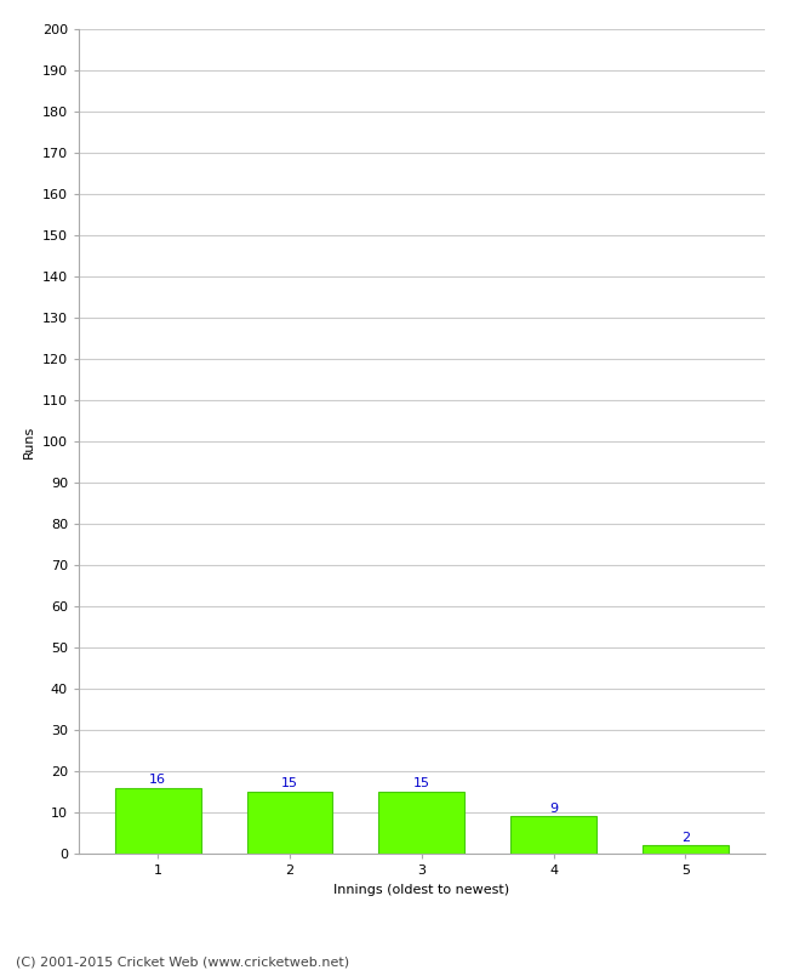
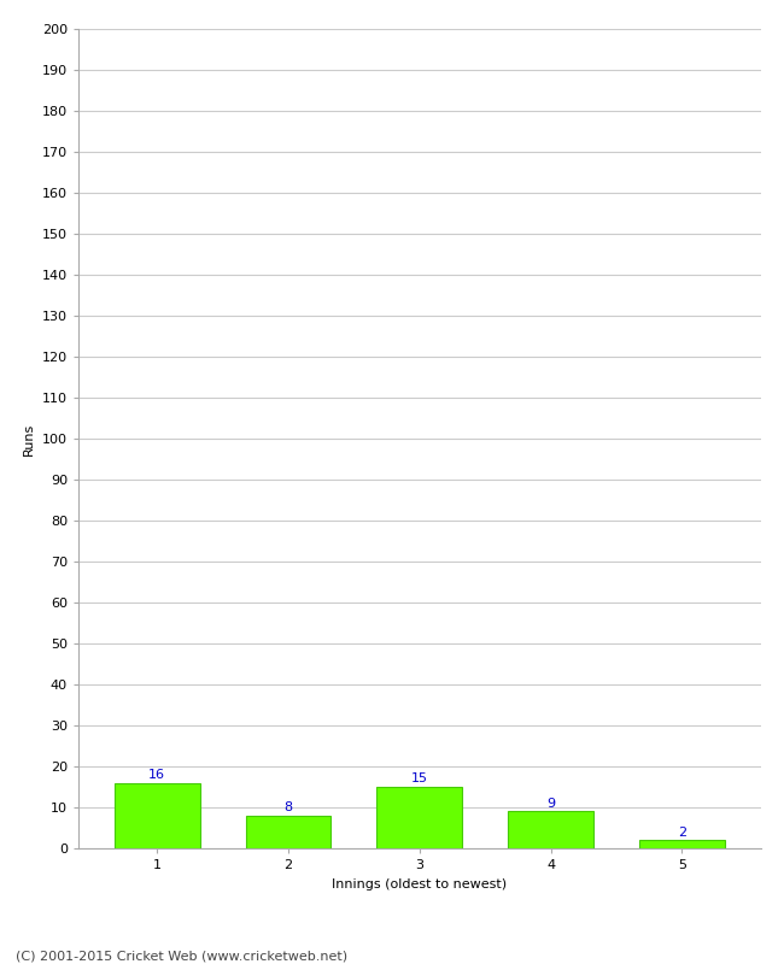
2: 15 -> 8
